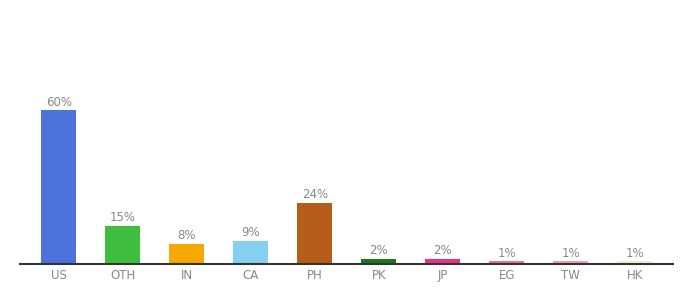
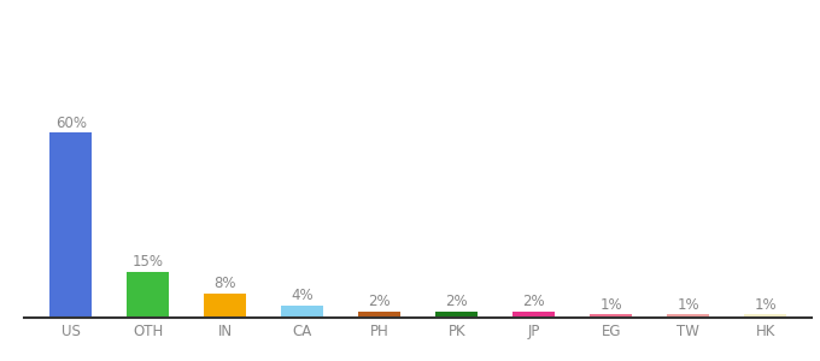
CA: 9% -> 4%
PH: 24% -> 2%
